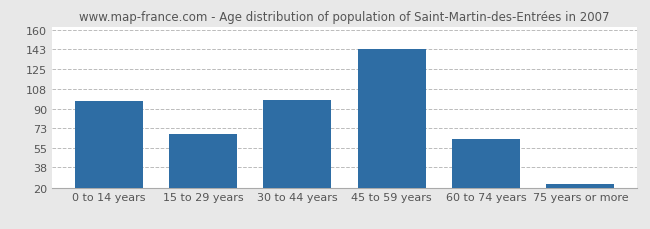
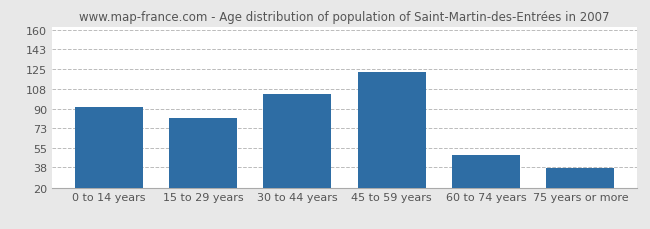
0 to 14 years: 97 -> 92
15 to 29 years: 68 -> 82
30 to 44 years: 98 -> 103
45 to 59 years: 143 -> 123
60 to 74 years: 63 -> 49
75 years or more: 23 -> 37
